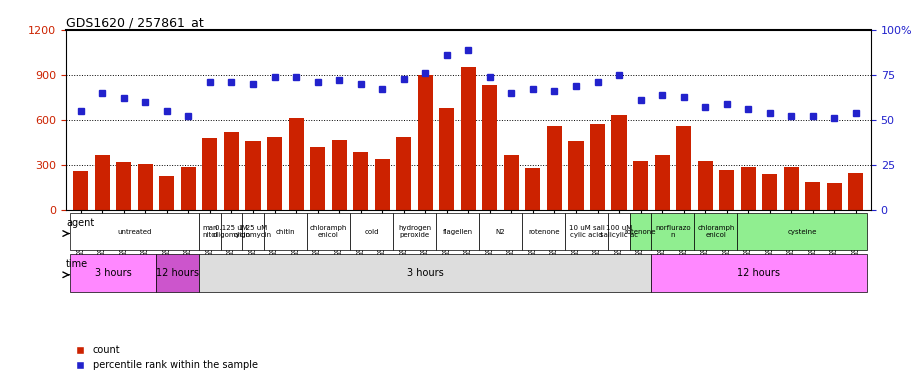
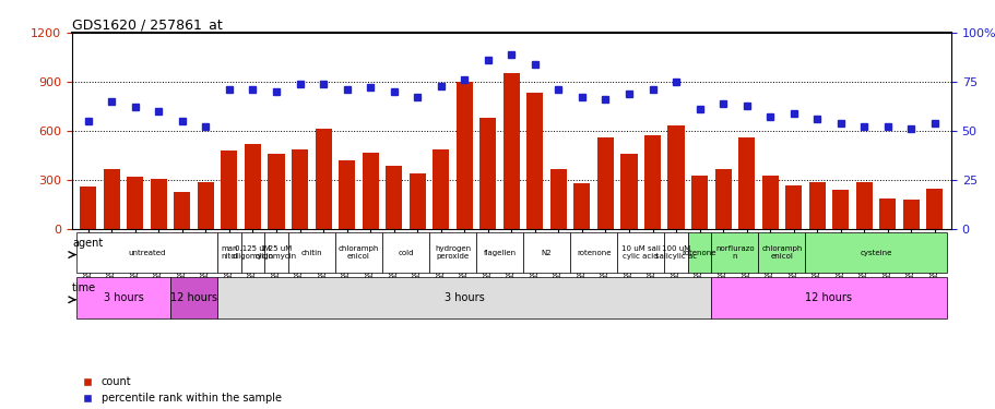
percentile rank within the sample/GSM85643: 74 -> 84
percentile rank within the sample/GSM85644: 65 -> 71
